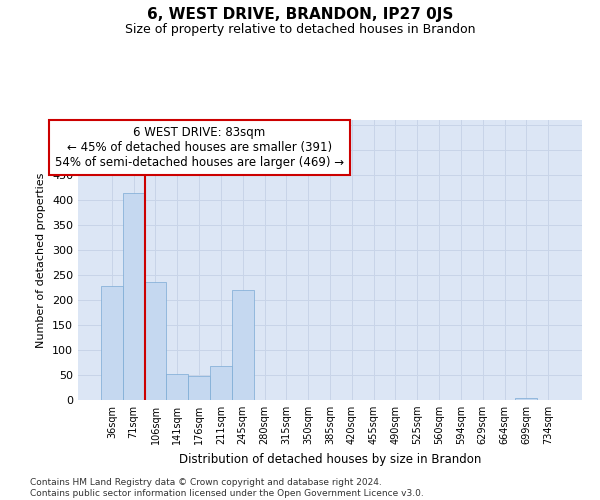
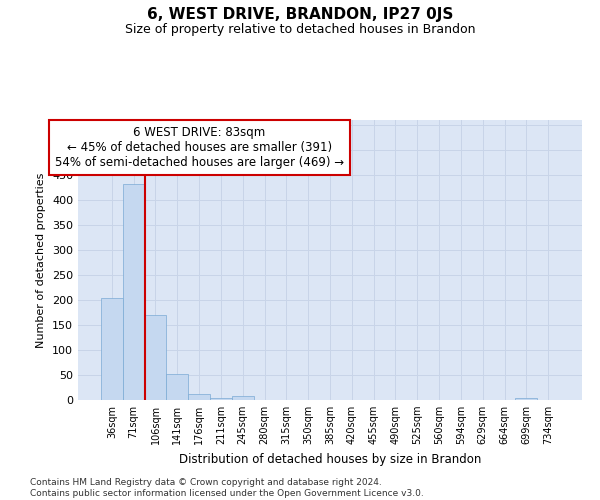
36sqm: 228 -> 205
71sqm: 414 -> 432
106sqm: 236 -> 170
176sqm: 48 -> 13
211sqm: 68 -> 5
245sqm: 220 -> 8
